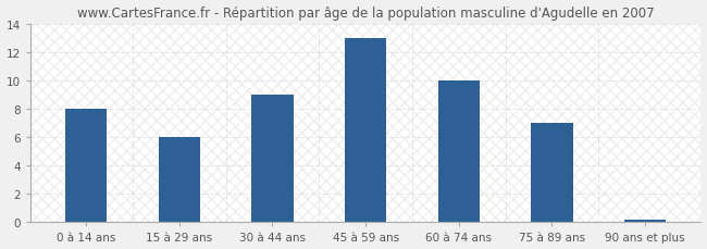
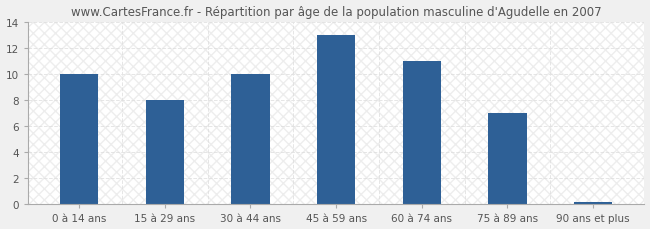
0 à 14 ans: 8.0 -> 10.0
15 à 29 ans: 6.0 -> 8.0
30 à 44 ans: 9.0 -> 10.0
60 à 74 ans: 10.0 -> 11.0
